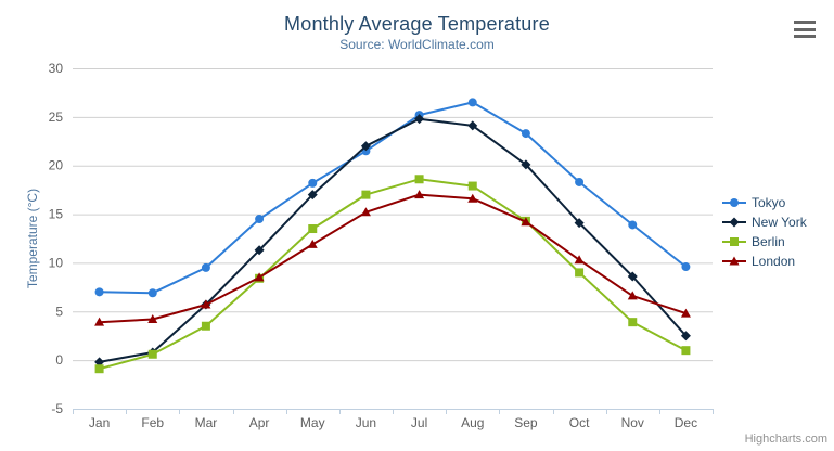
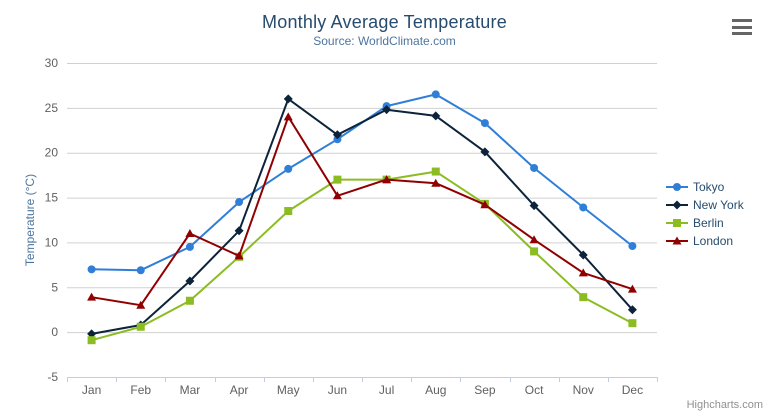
London/Feb: 4 -> 3
London/Mar: 6 -> 11
New York/May: 17 -> 26
London/May: 12 -> 24
Berlin/Jul: 19 -> 17
